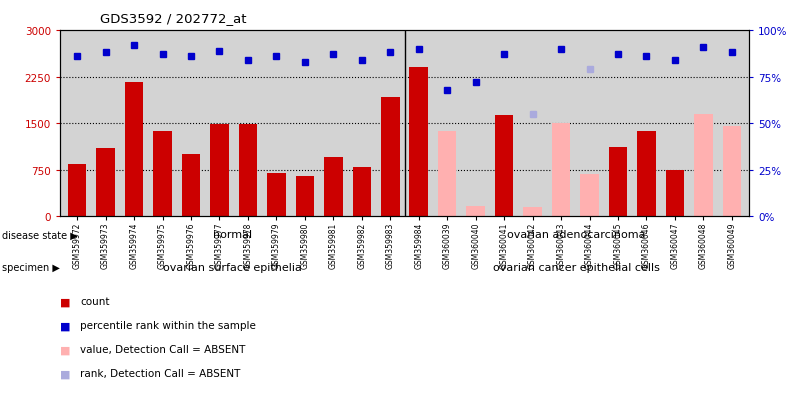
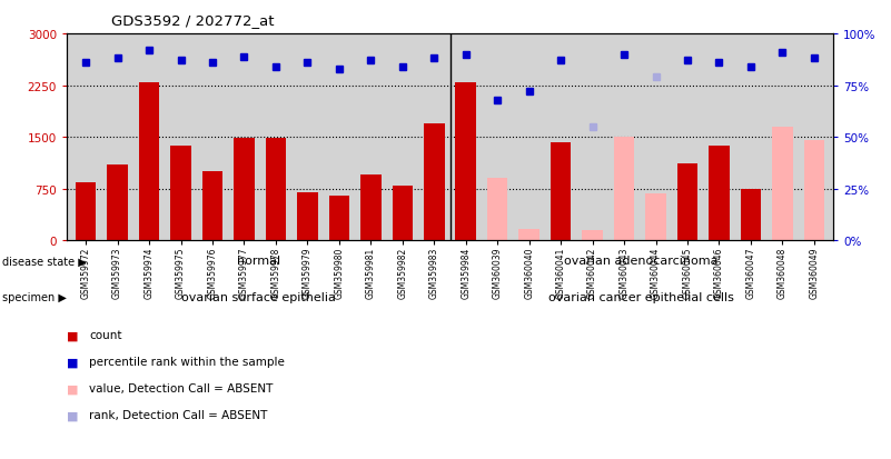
GSM359974: 2160 -> 2300
GSM359983: 1920 -> 1700
GSM359984: 2400 -> 2300
GSM360039: 1380 -> 900
GSM360041: 1640 -> 1420
